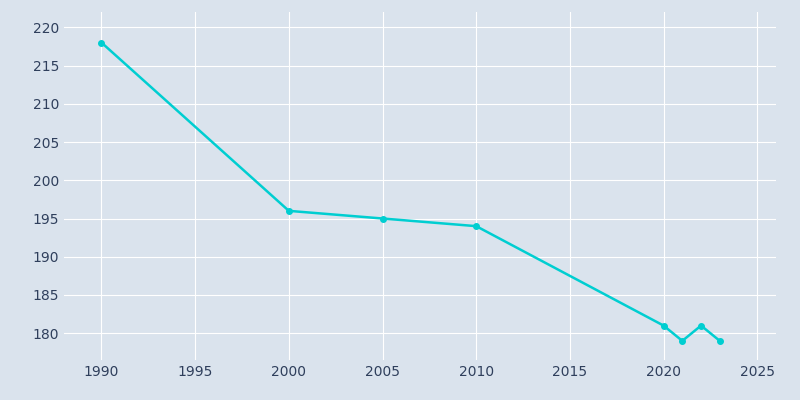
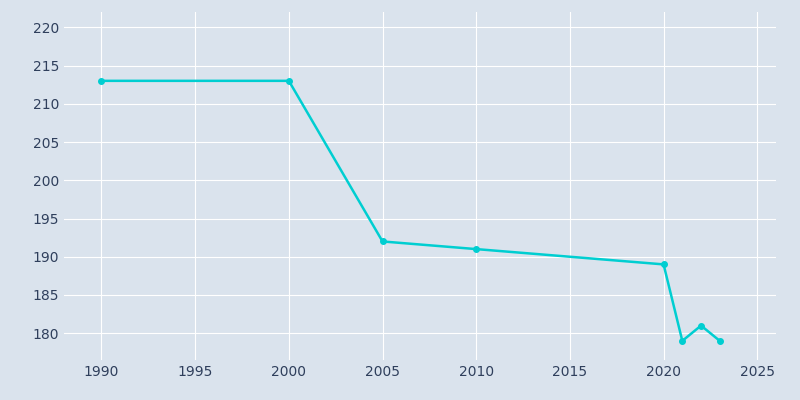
1990: 218 -> 213
2000: 196 -> 213
2005: 195 -> 192
2010: 194 -> 191
2020: 181 -> 189
